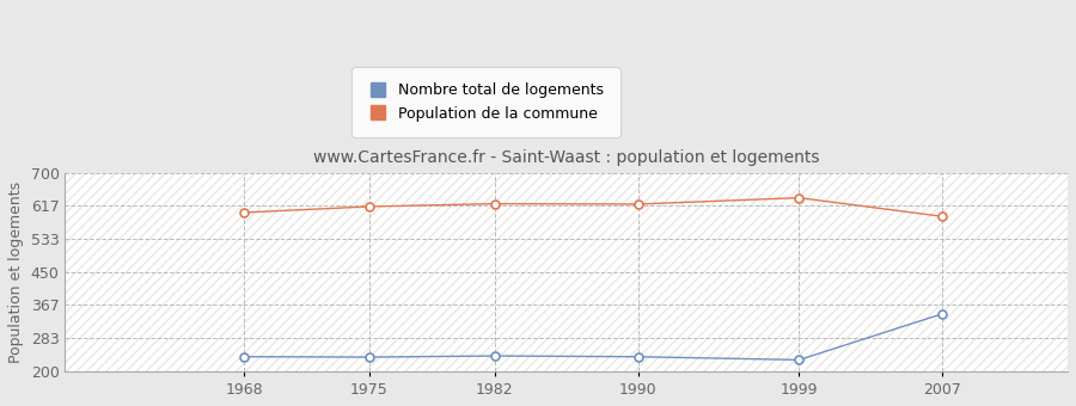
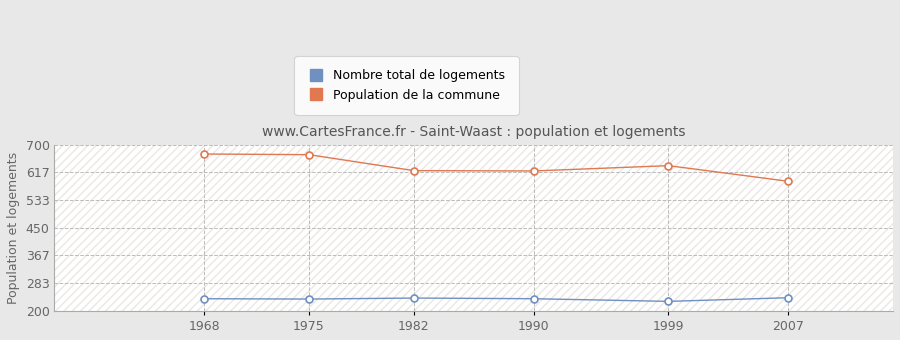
Population de la commune/1968: 600 -> 672
Population de la commune/1975: 615 -> 670
Nombre total de logements/2007: 345 -> 240
